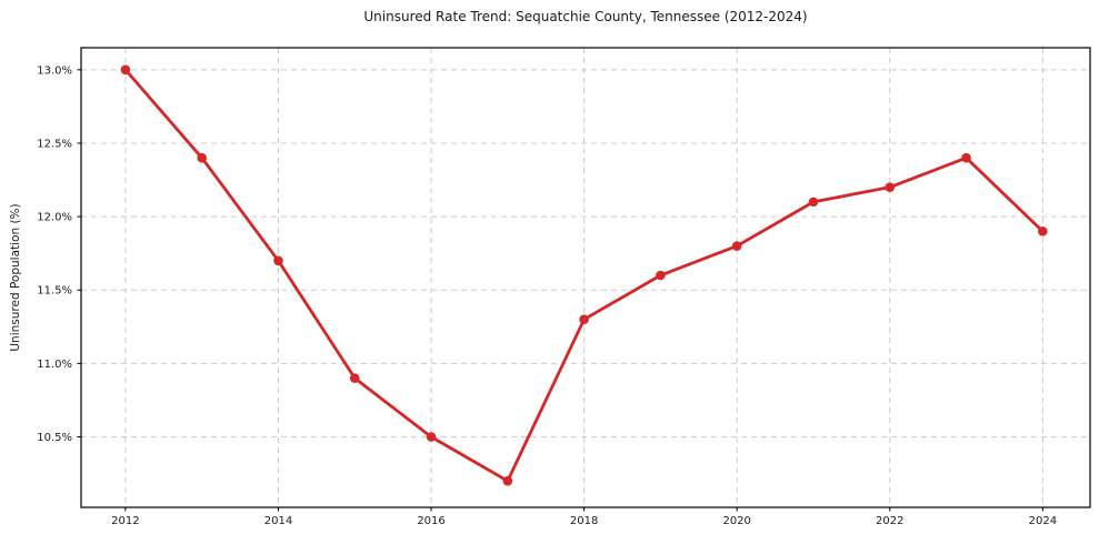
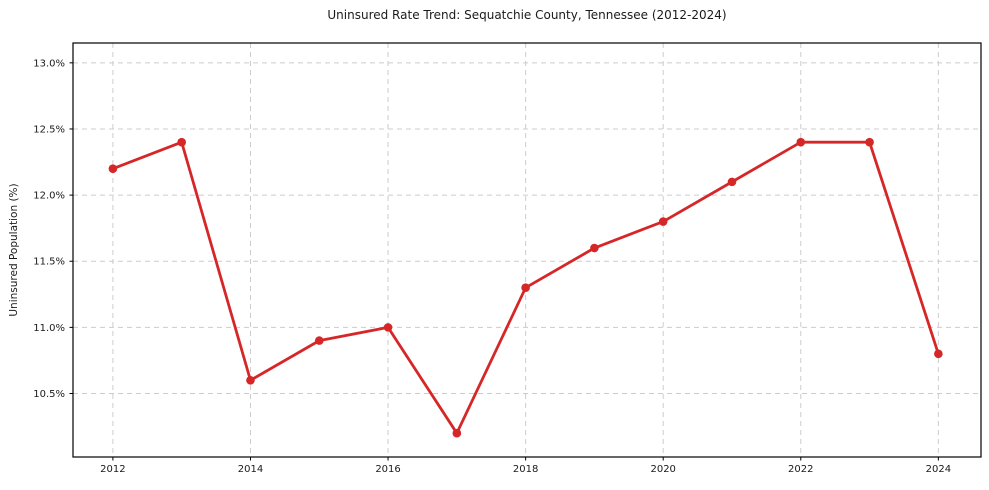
2012: 13.0% -> 12.2%
2014: 11.7% -> 10.6%
2016: 10.5% -> 11.0%
2022: 12.2% -> 12.4%
2024: 11.9% -> 10.8%
